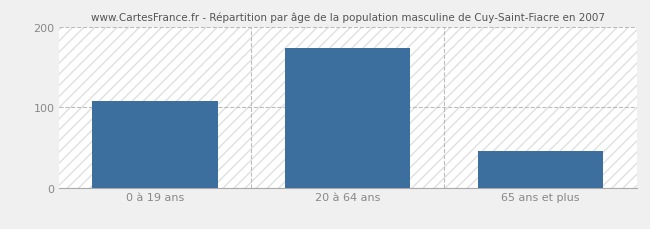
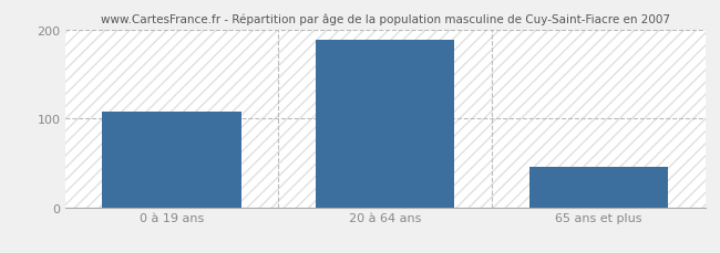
20 à 64 ans: 174 -> 188
